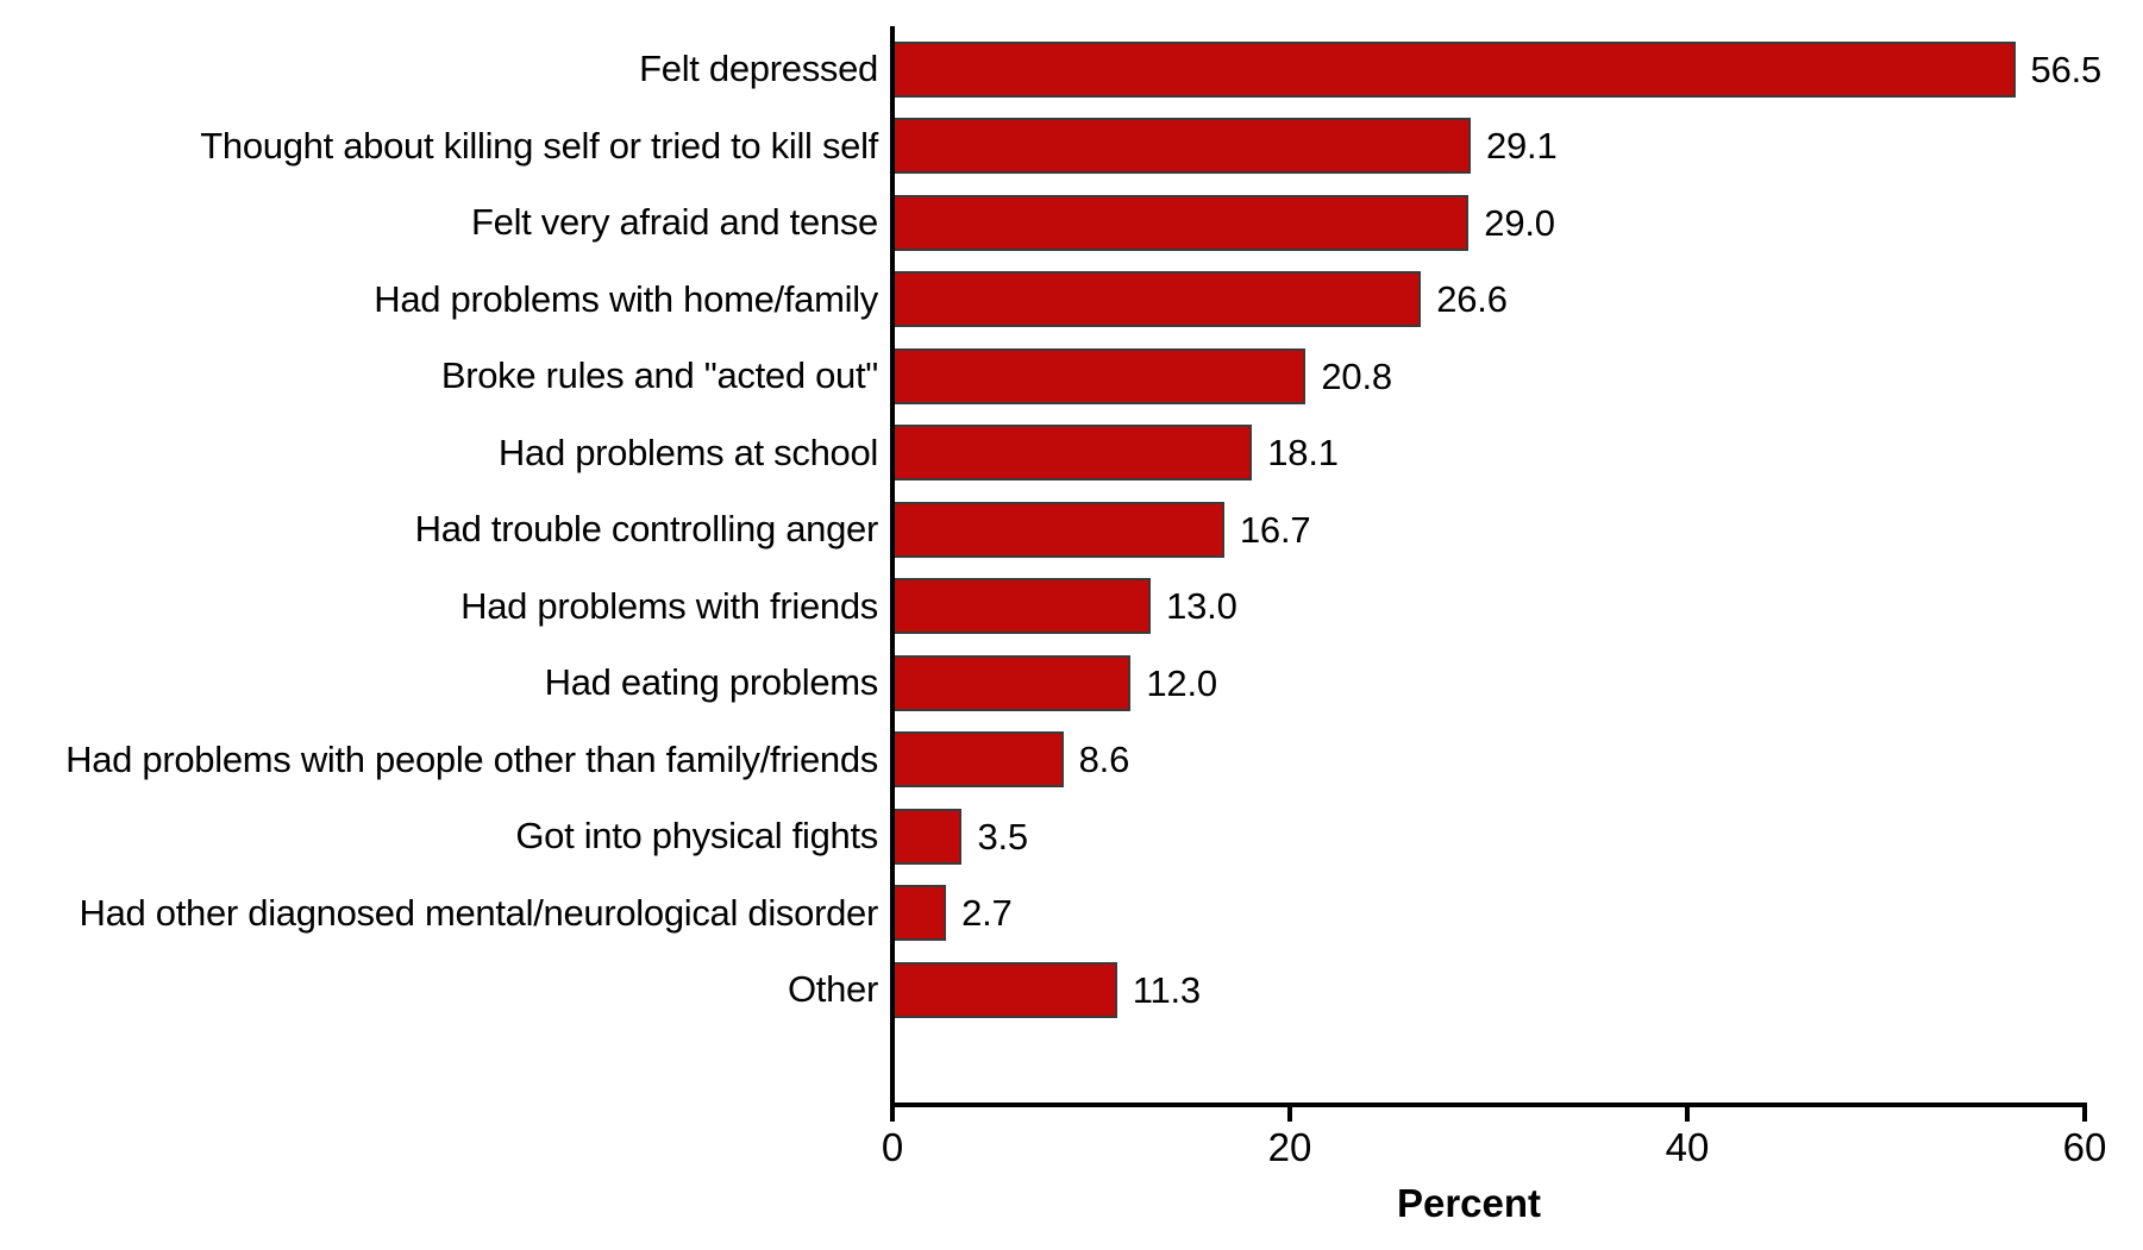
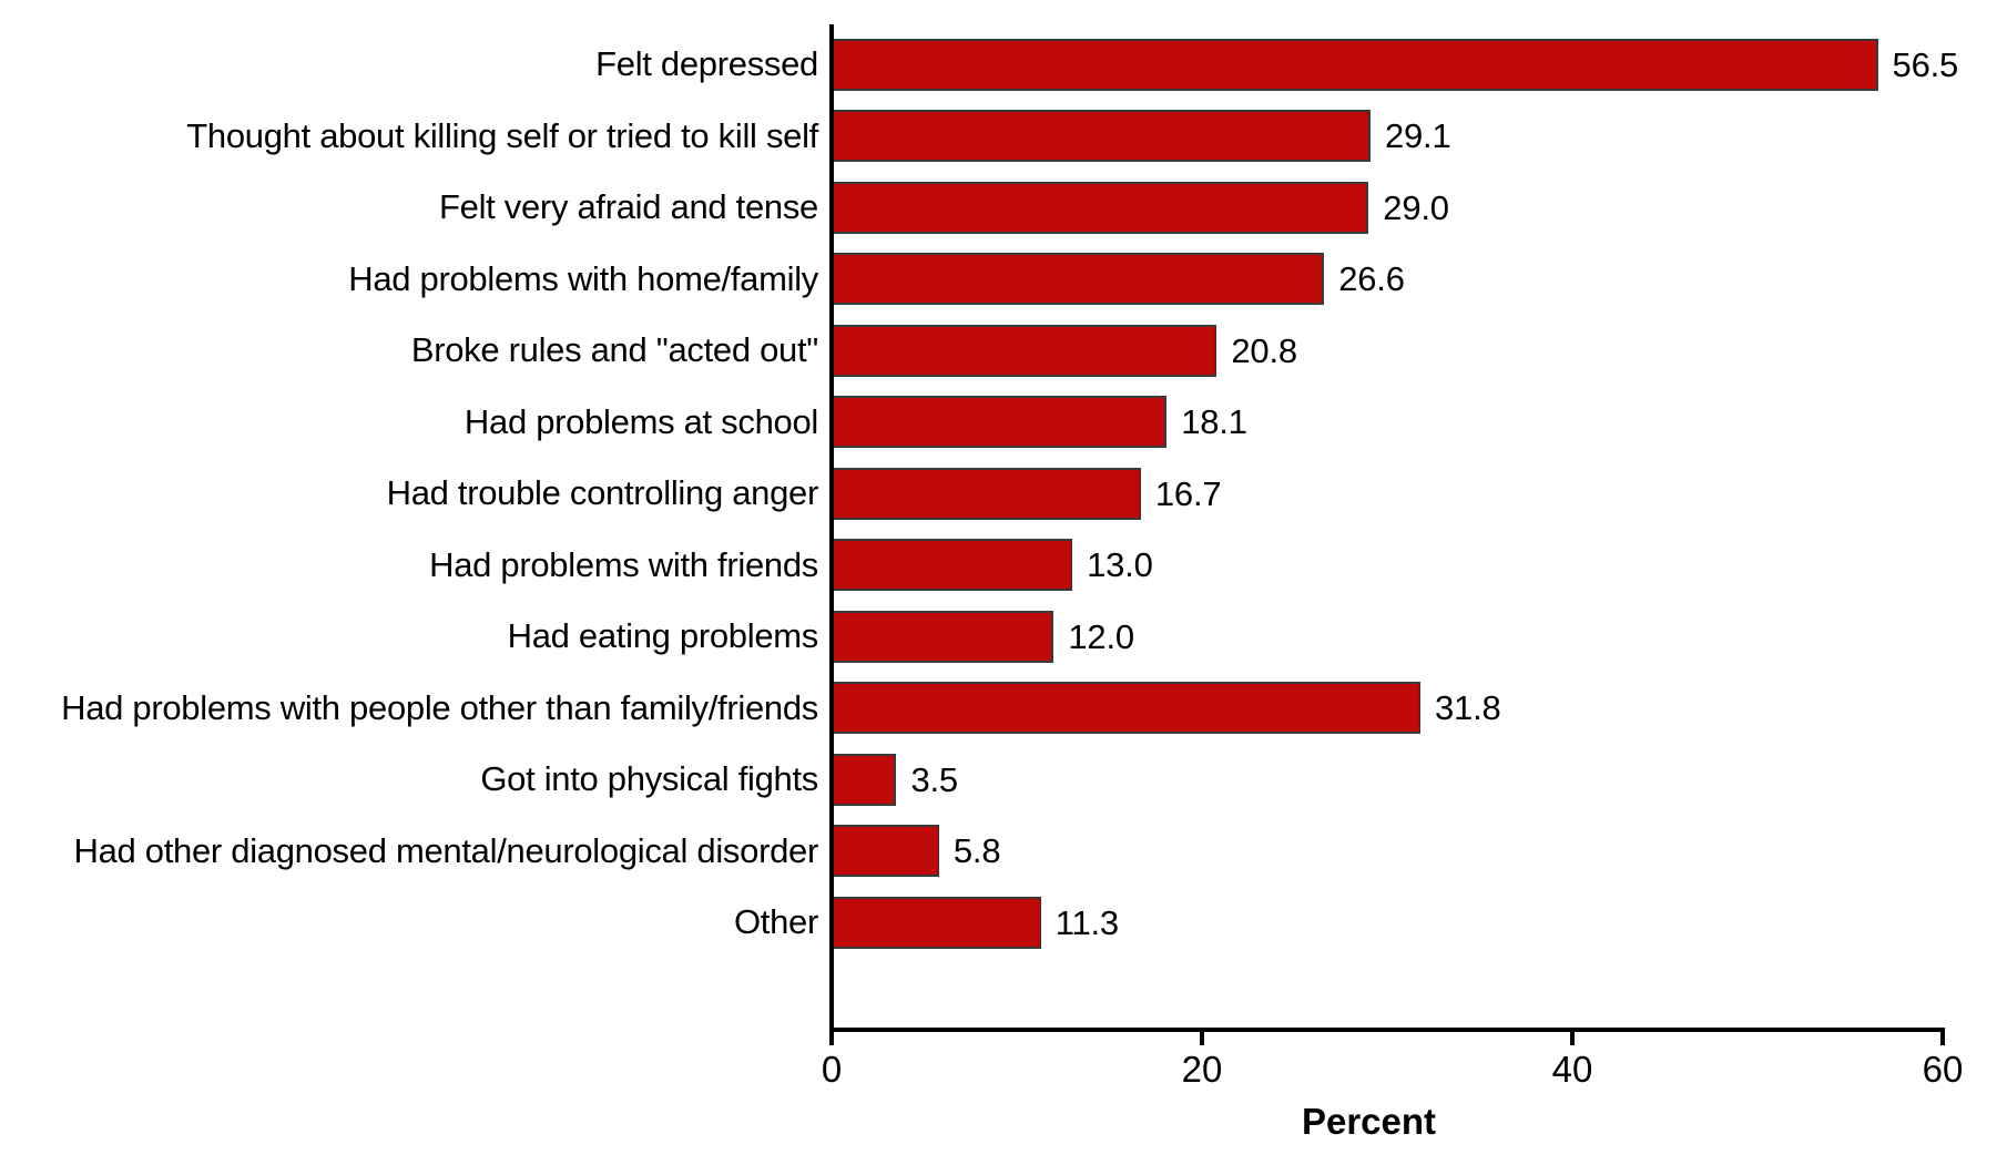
Had problems with people other than family/friends: 8.6 -> 31.8
Had other diagnosed mental/neurological disorder: 2.7 -> 5.8
